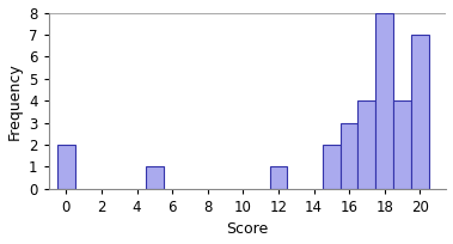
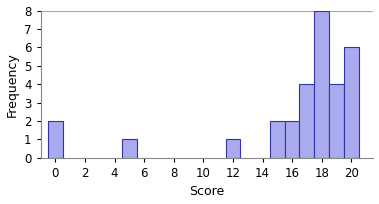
16: 3 -> 2
20: 7 -> 6
